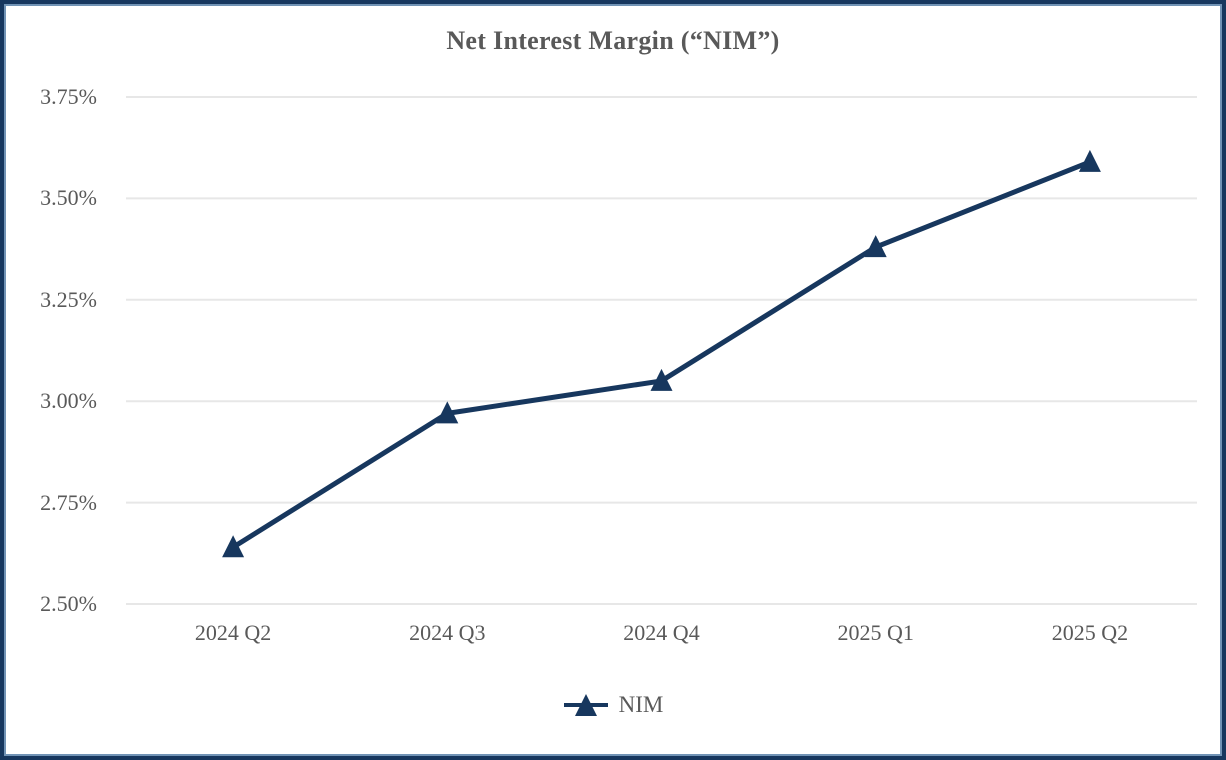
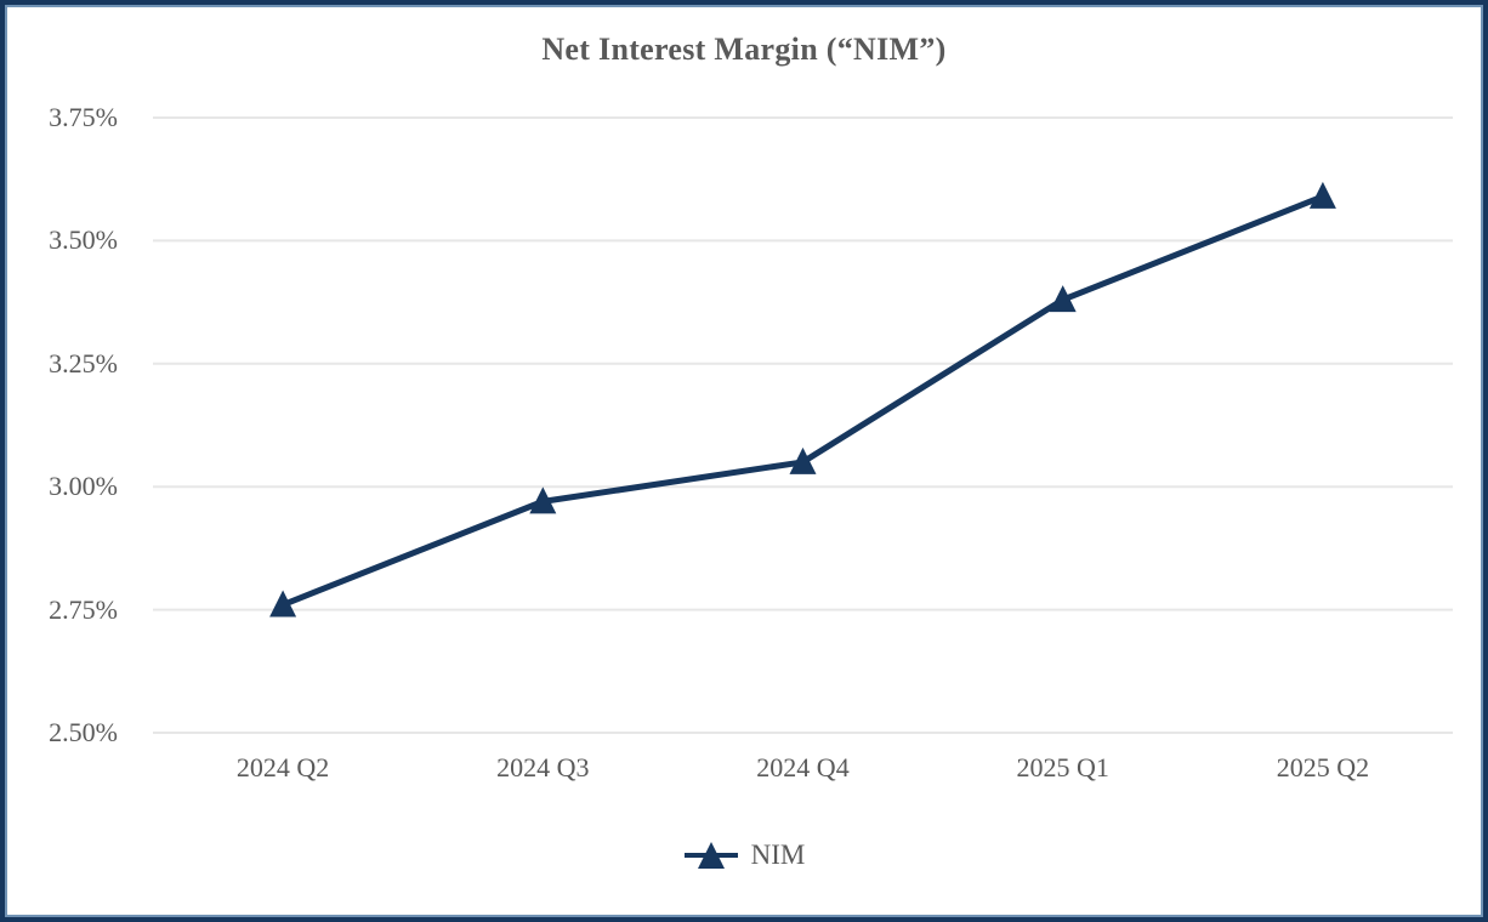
2024 Q2: 2.64% -> 2.76%
